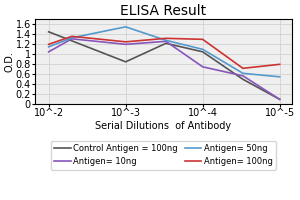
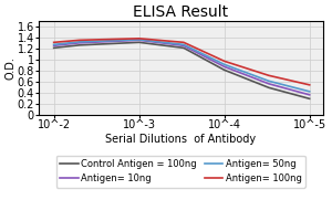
Control Antigen = 100ng/10^-2: 1.45 -> 1.22
Antigen= 10ng/10^-2: 1.05 -> 1.26
Antigen= 50ng/10^-2: 1.15 -> 1.28
Antigen= 100ng/10^-2: 1.20 -> 1.32
Control Antigen = 100ng/10^-3: 0.85 -> 1.32
Antigen= 10ng/10^-3: 1.20 -> 1.36
Antigen= 50ng/10^-3: 1.55 -> 1.37
Antigen= 100ng/10^-3: 1.25 -> 1.39
Control Antigen = 100ng/10^-4: 1.05 -> 0.82
Antigen= 10ng/10^-4: 0.75 -> 0.88
Antigen= 50ng/10^-4: 1.10 -> 0.92
Antigen= 100ng/10^-4: 1.30 -> 0.98
Control Antigen = 100ng/10^-5: 0.10 -> 0.30
Antigen= 10ng/10^-5: 0.10 -> 0.37
Antigen= 50ng/10^-5: 0.55 -> 0.43
Antigen= 100ng/10^-5: 0.80 -> 0.55
